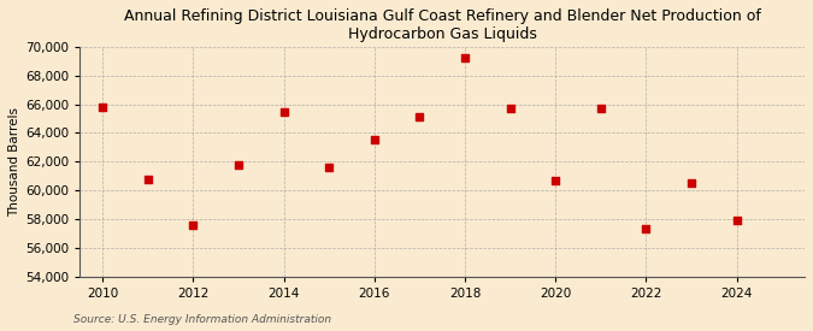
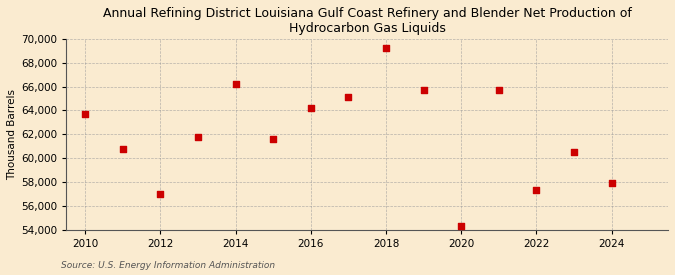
2010: 65,800 -> 63,700
2012: 57,600 -> 57,000
2014: 65,500 -> 66,200
2016: 63,500 -> 64,200
2020: 60,700 -> 54,300
